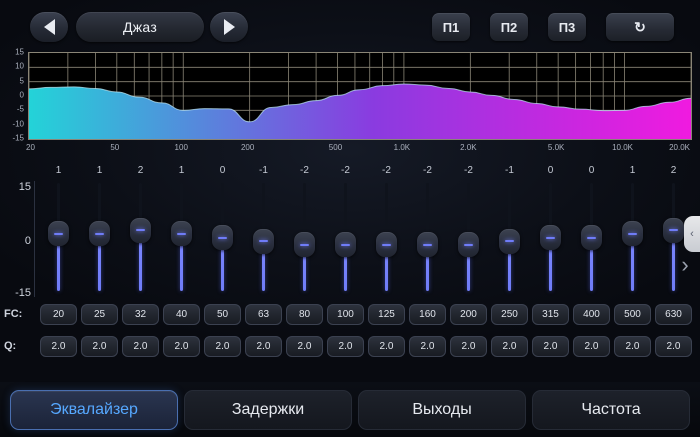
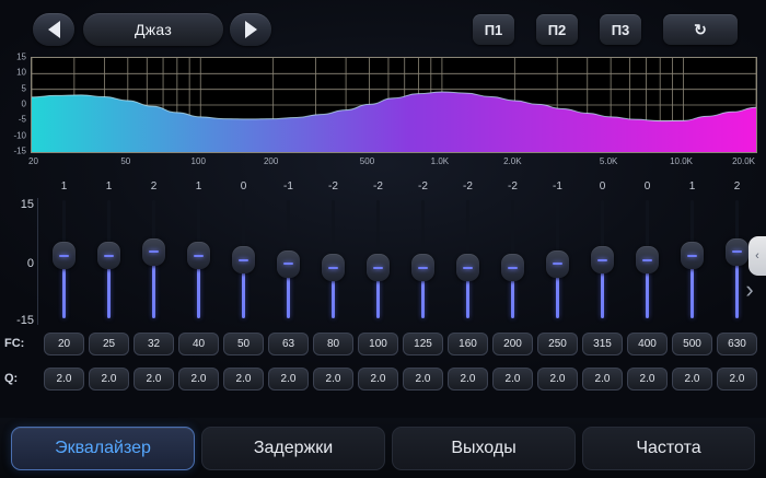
100: -5 -> -4
200: -9 -> -4
